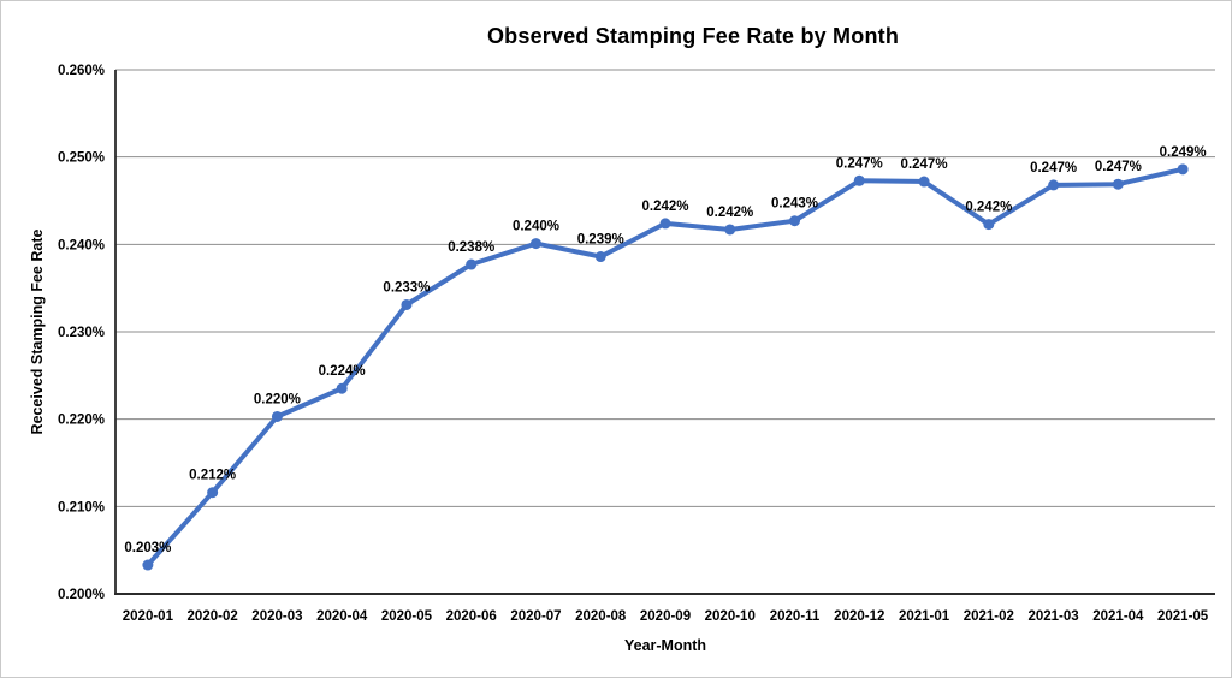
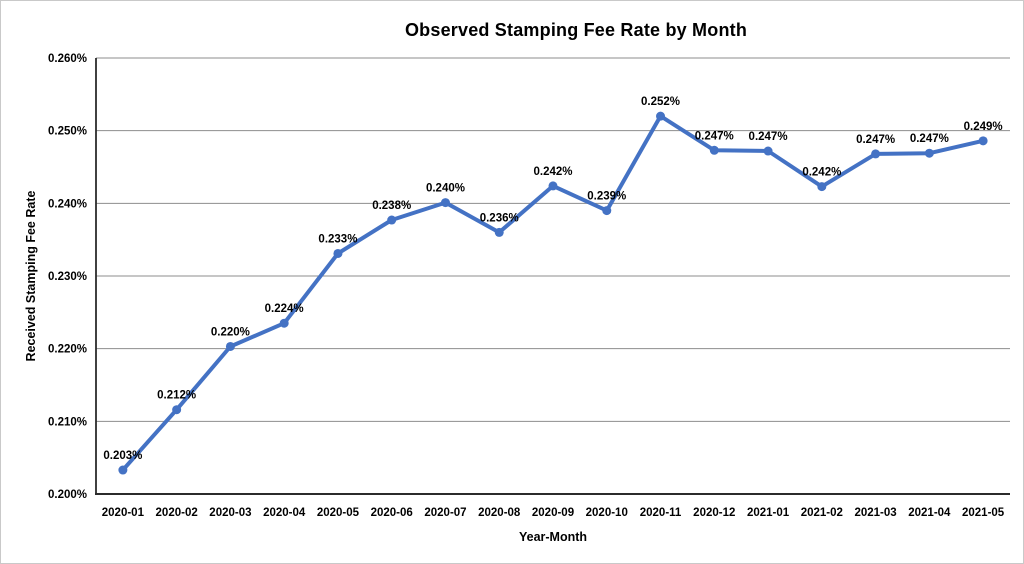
2020-08: 0.239% -> 0.236%
2020-10: 0.242% -> 0.239%
2020-11: 0.243% -> 0.252%
